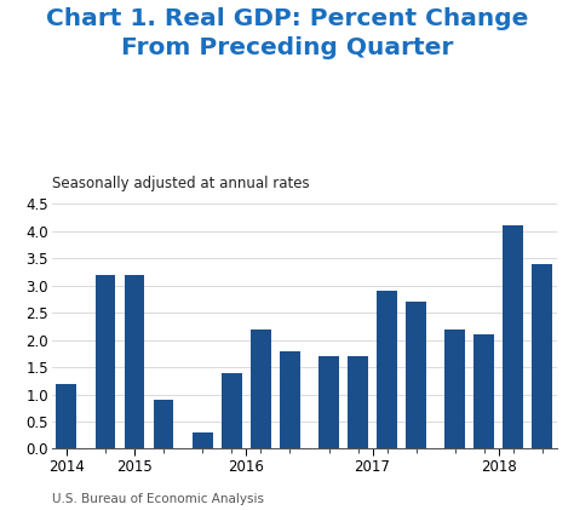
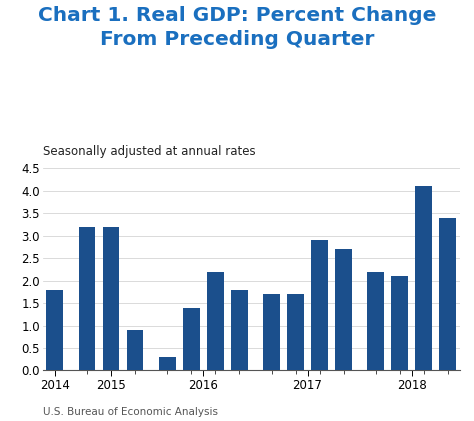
2014: 1.2 -> 1.8
